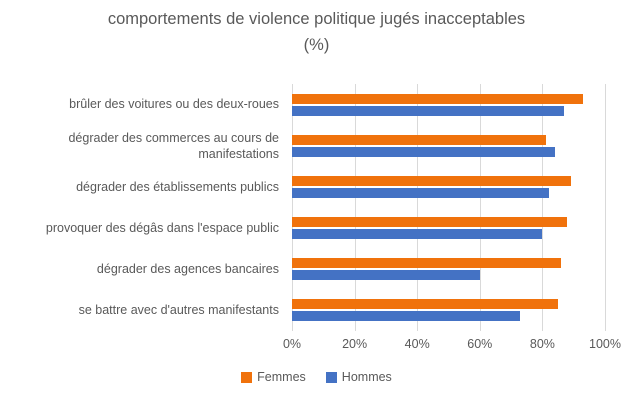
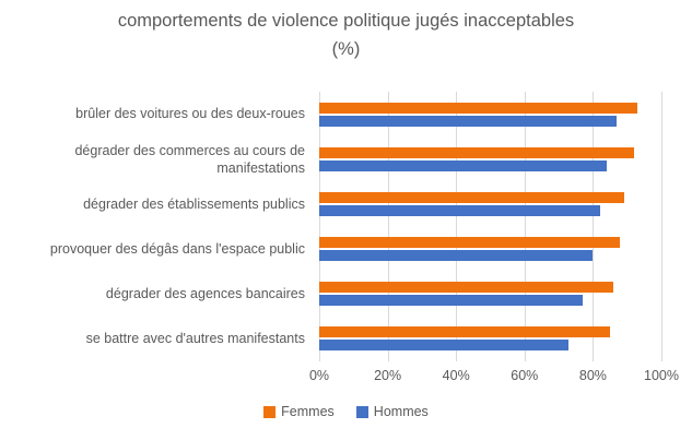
Femmes/dégrader des commerces au cours de manifestations: 81% -> 92%
Hommes/dégrader des agences bancaires: 60% -> 77%
